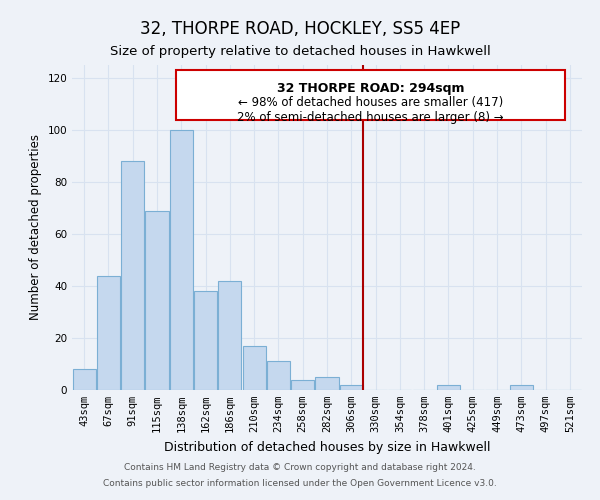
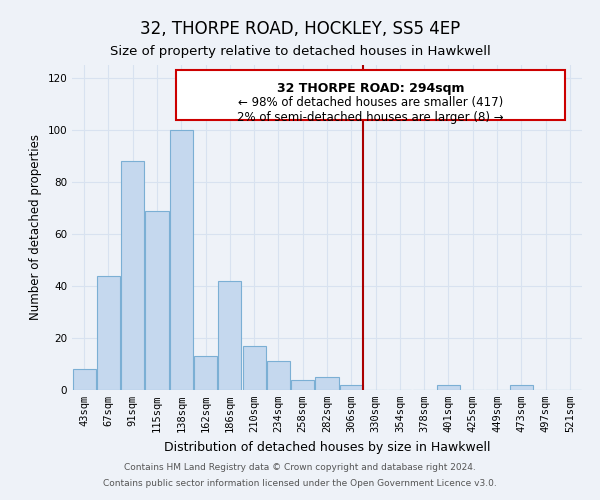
162sqm: 38 -> 13
